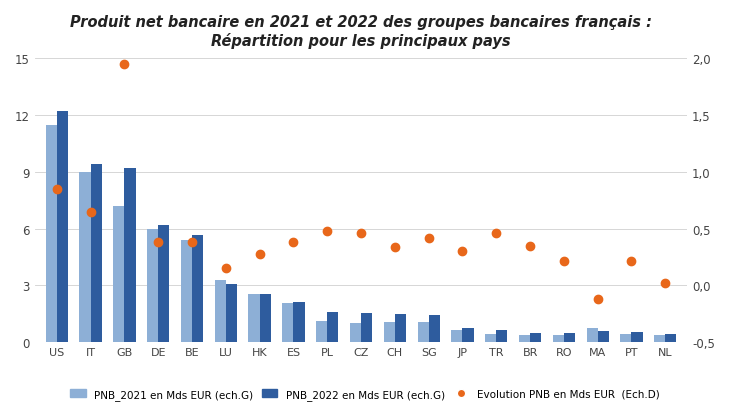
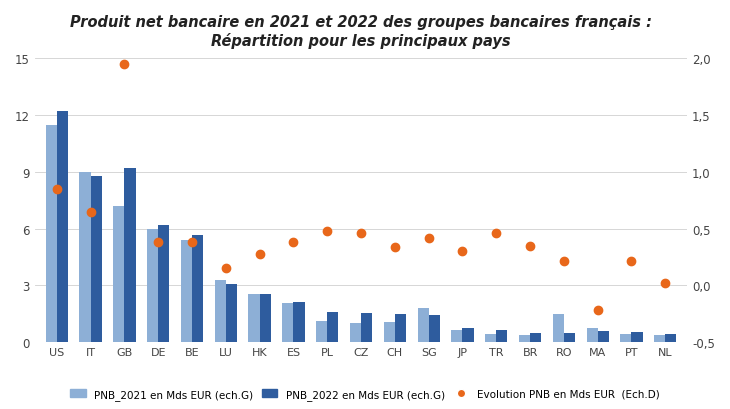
PNB_2022 en Mds EUR (ech.G)/IT: 9.4 -> 8.8
PNB_2021 en Mds EUR (ech.G)/SG: 1.1 -> 1.8
PNB_2021 en Mds EUR (ech.G)/RO: 0.4 -> 1.5
Evolution PNB en Mds EUR (Ech.D)/MA: -0,12 -> -0,22
